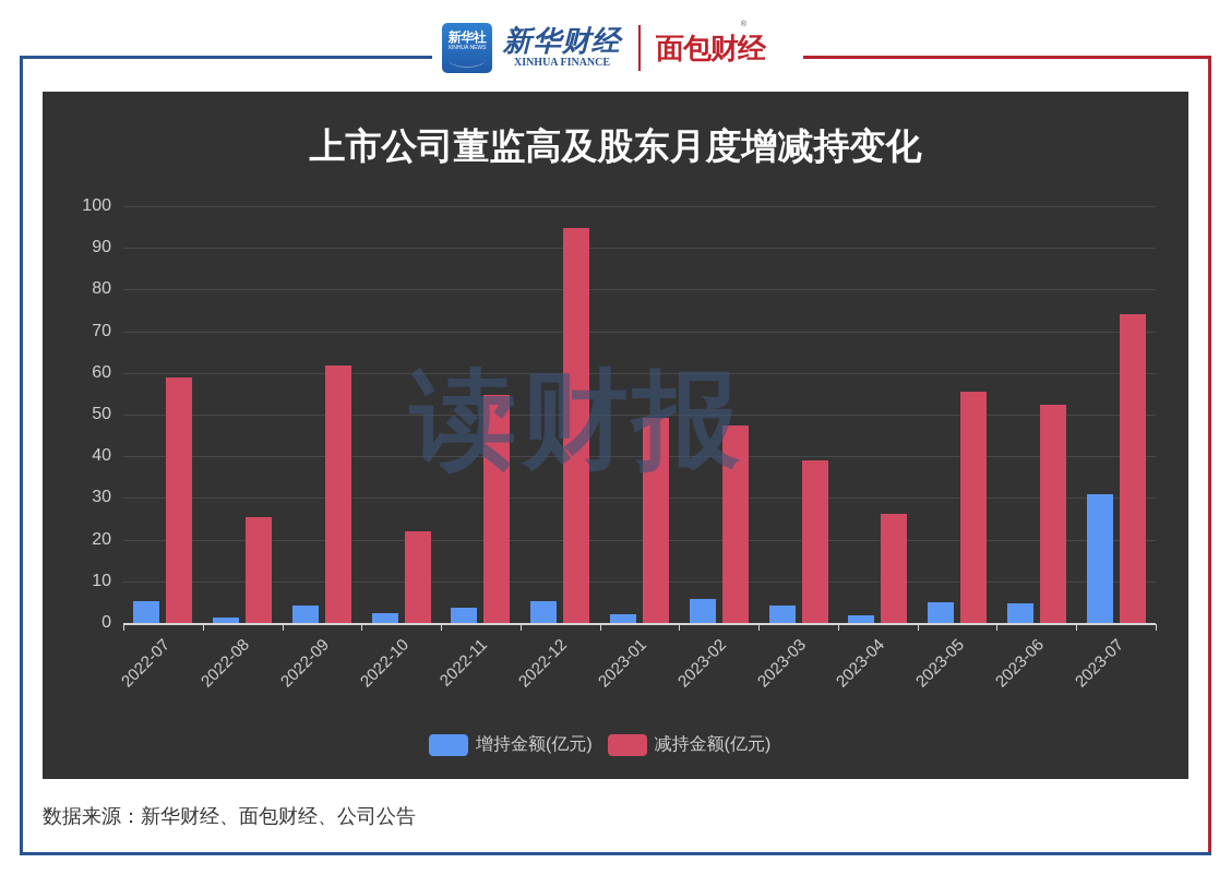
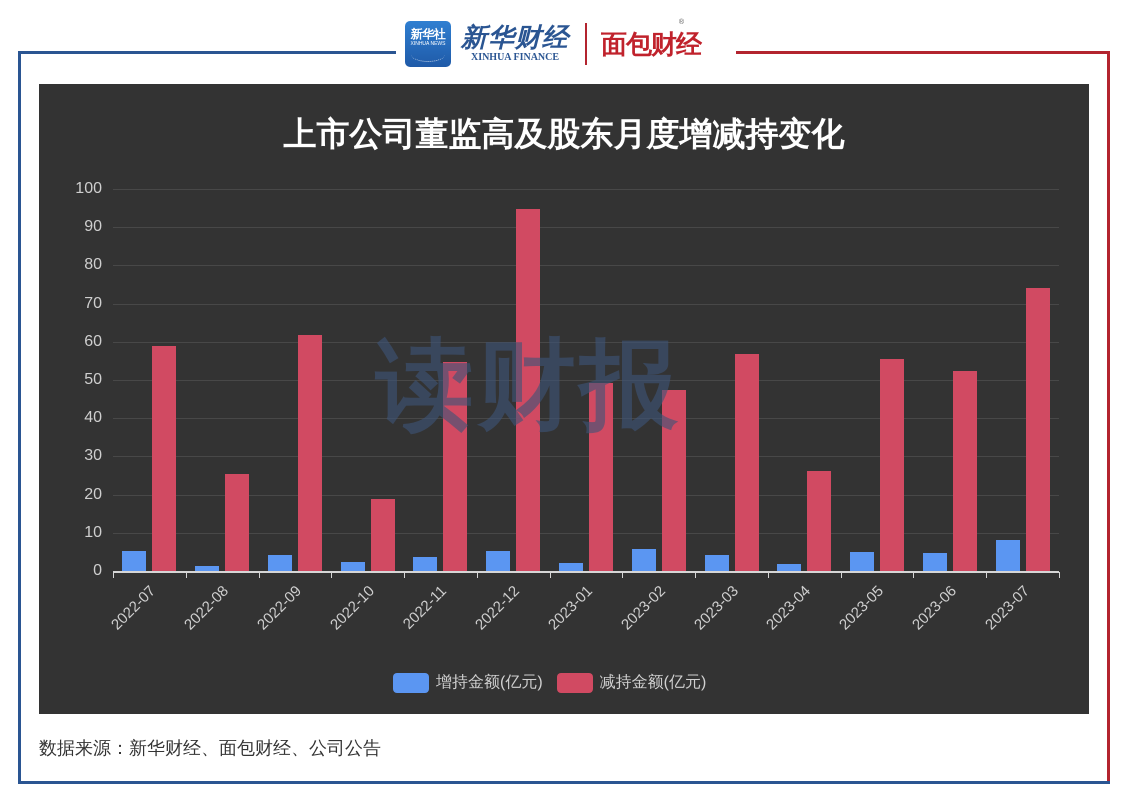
减持金额(亿元)/2022-10: 22 -> 19
减持金额(亿元)/2023-03: 39 -> 57
增持金额(亿元)/2023-07: 31 -> 8
